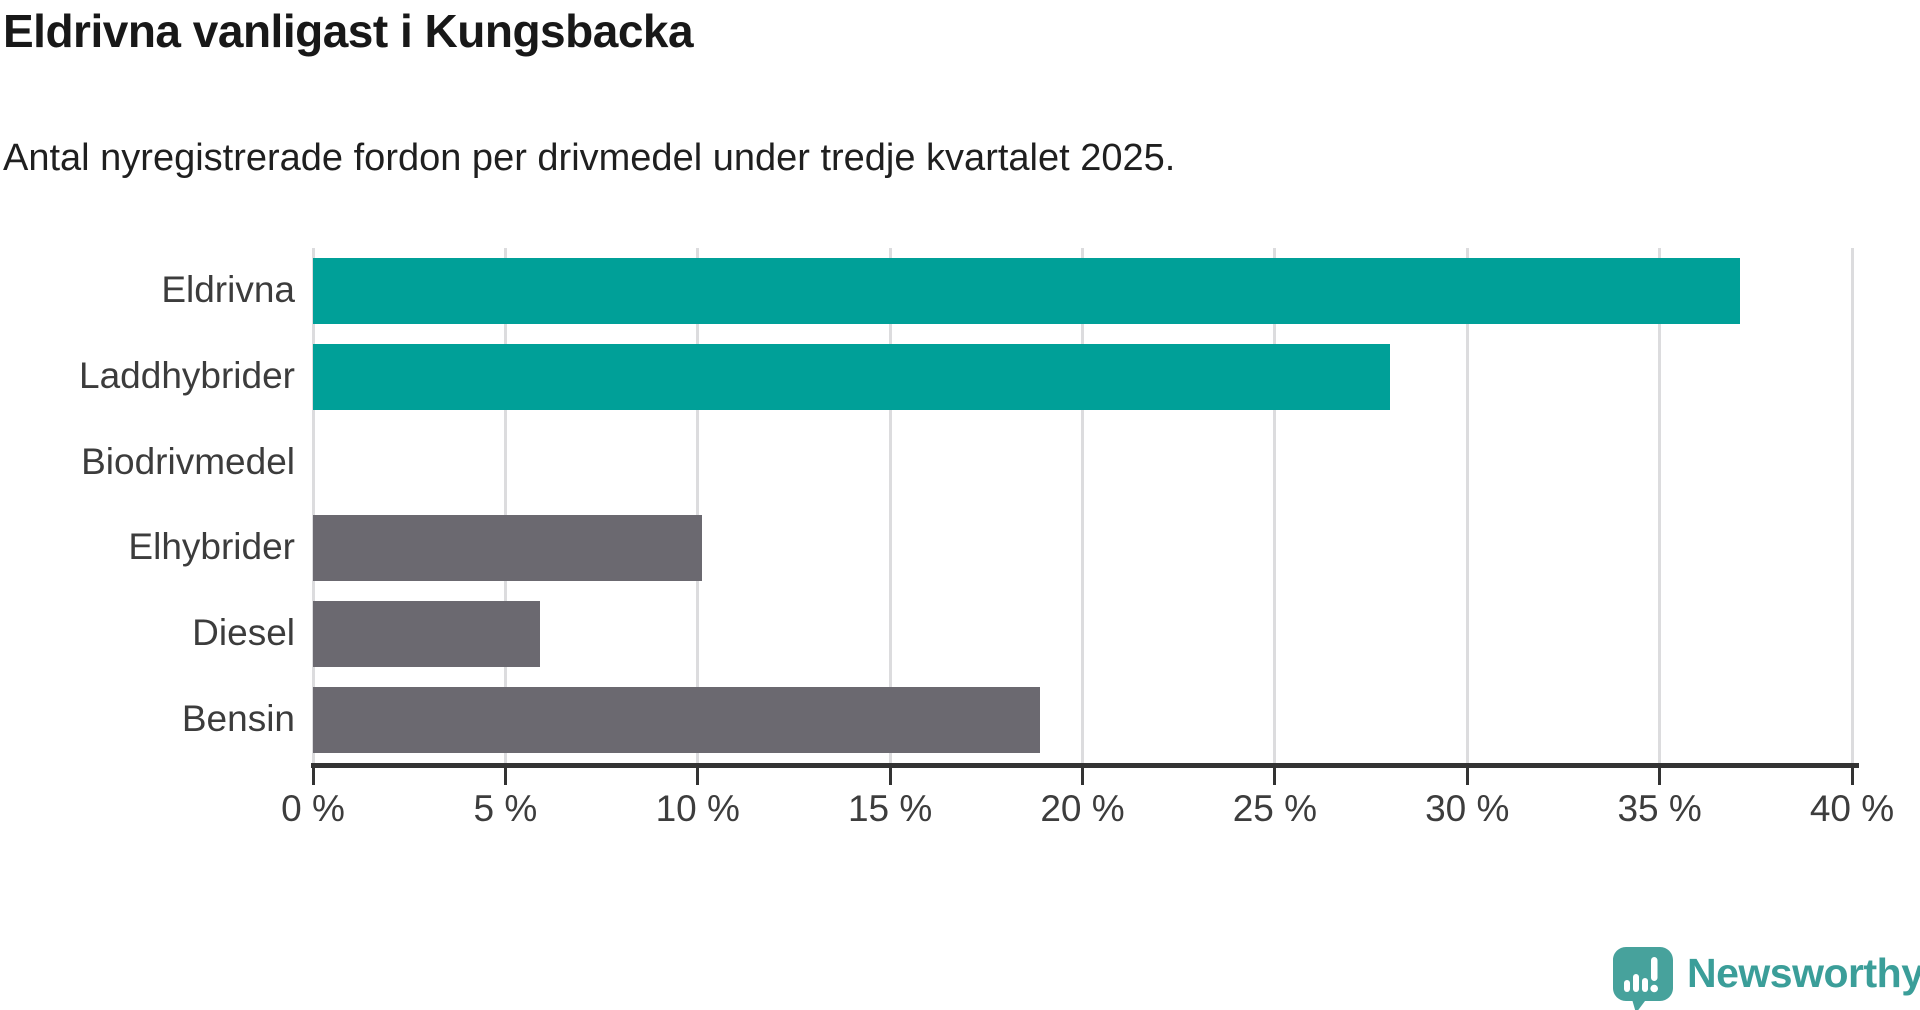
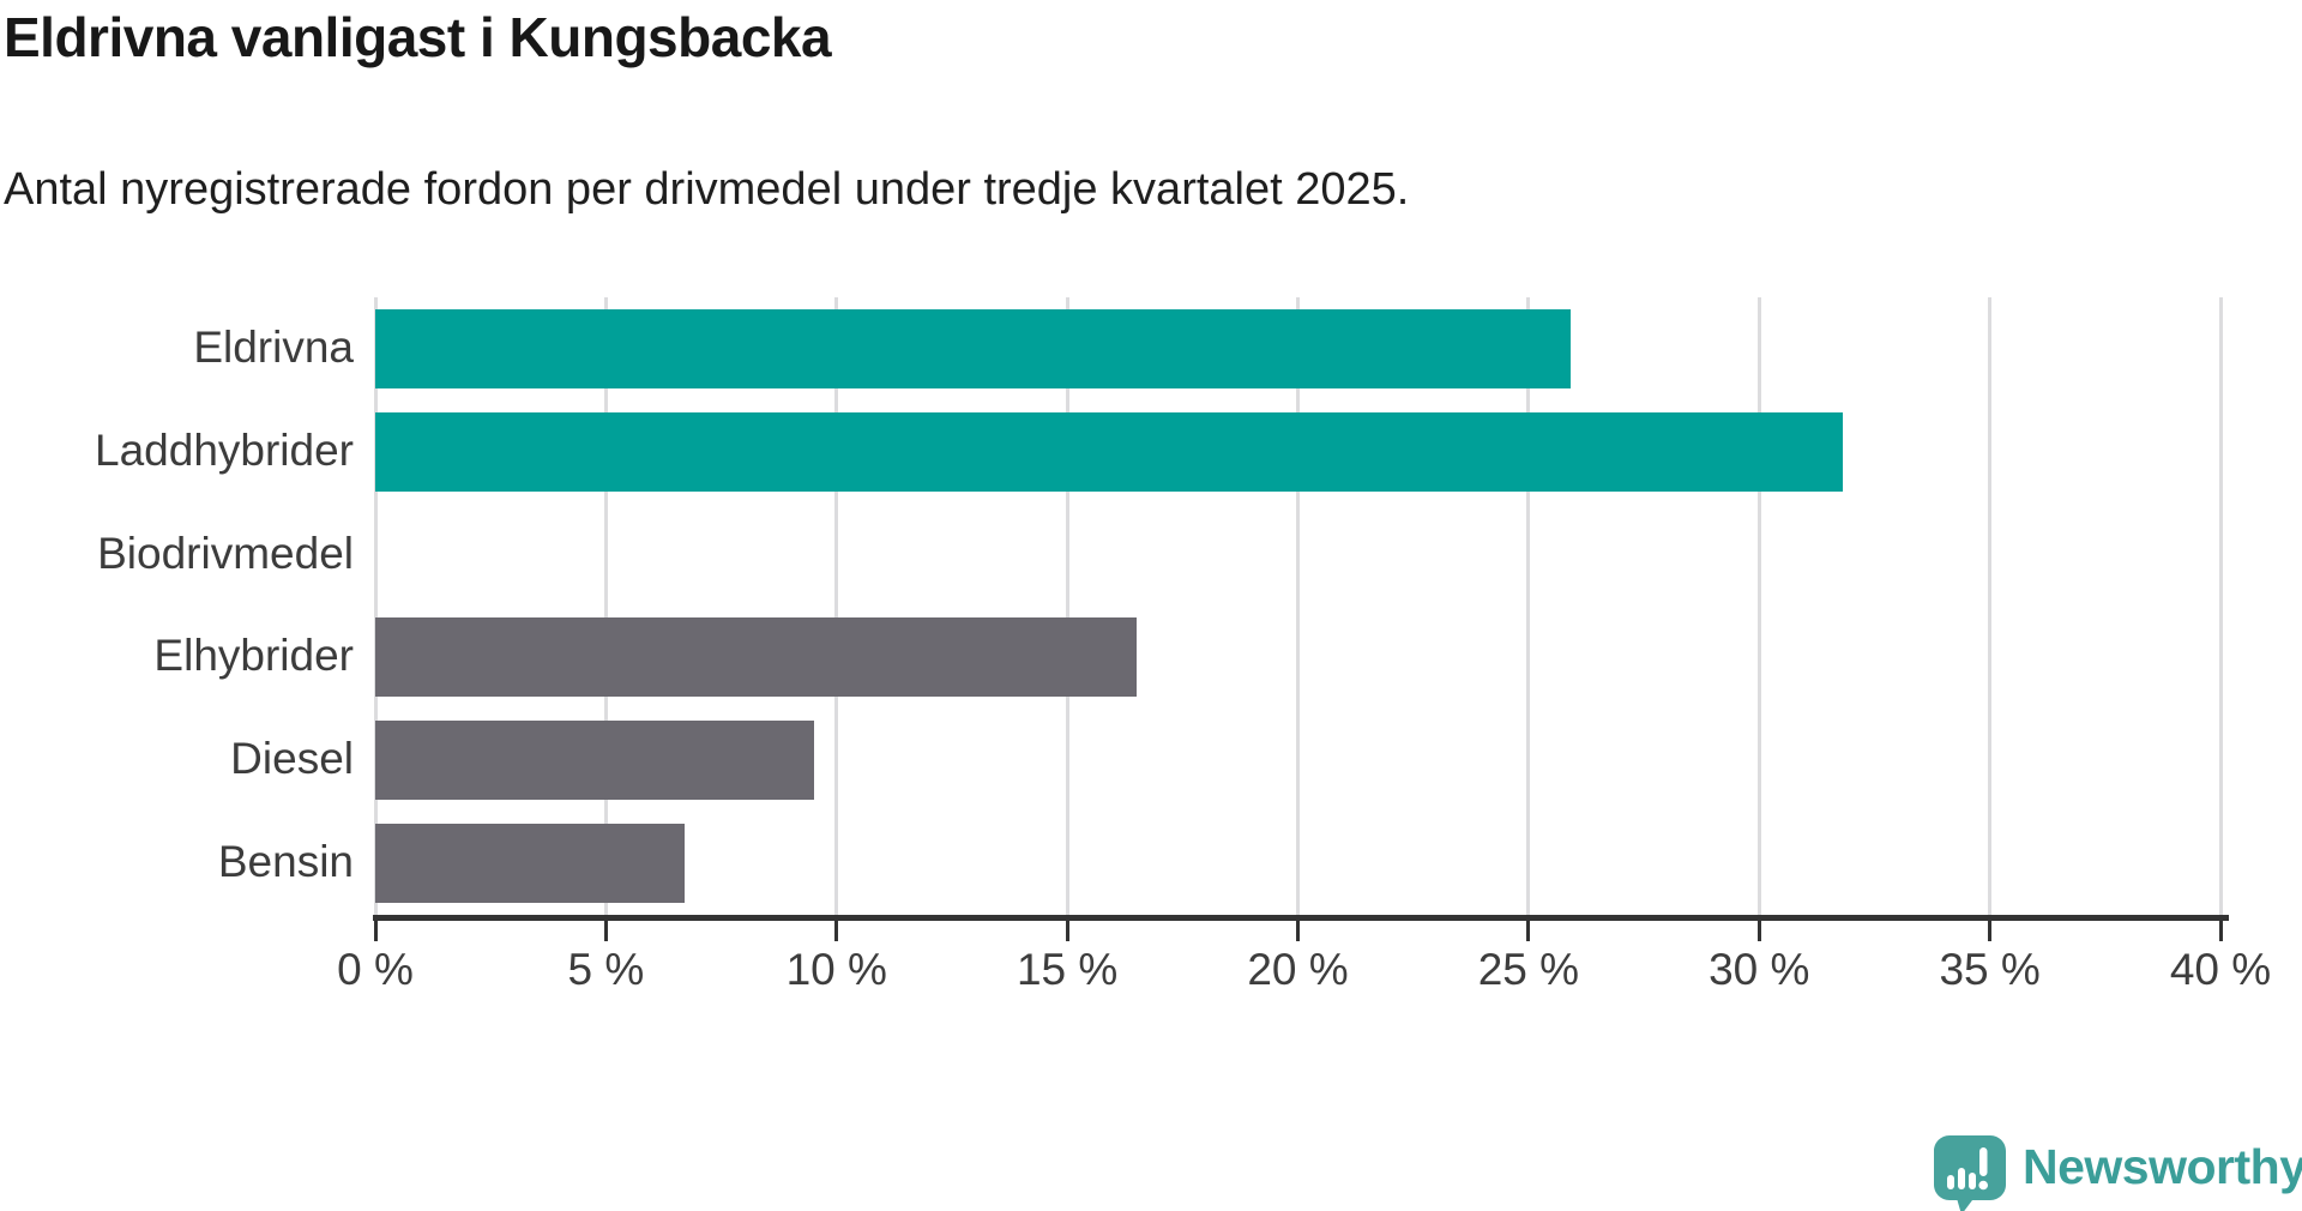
Eldrivna: 37.1% -> 25.9%
Laddhybrider: 28.0% -> 31.8%
Elhybrider: 10.1% -> 16.5%
Diesel: 5.9% -> 9.5%
Bensin: 18.9% -> 6.7%
